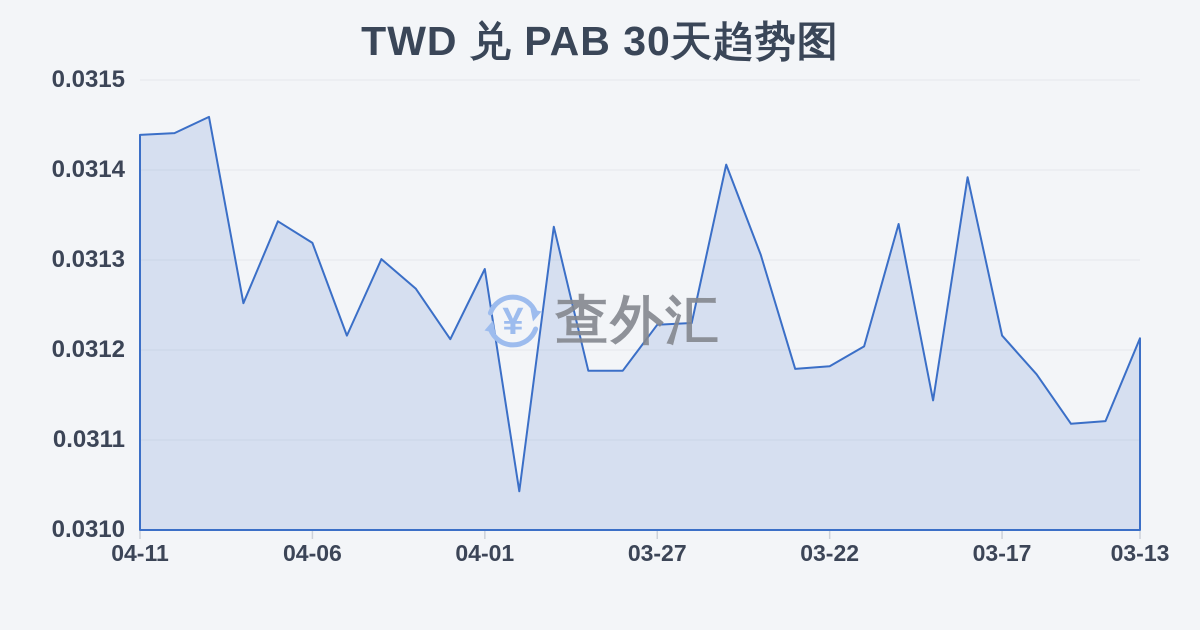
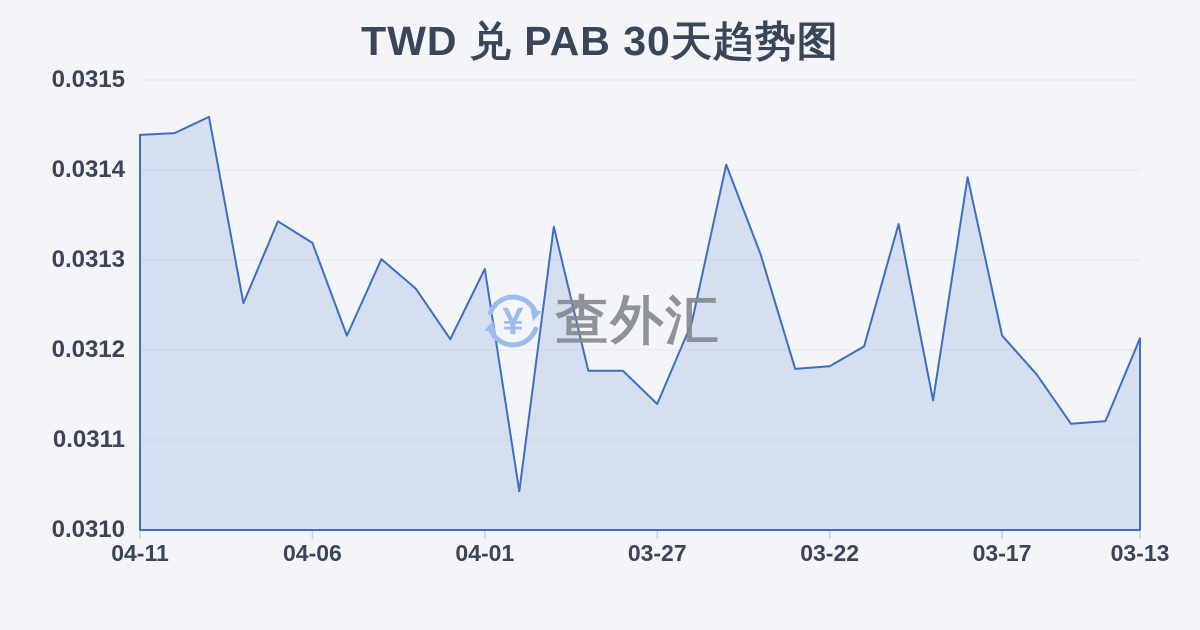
03-27: 0.03123 -> 0.03114
